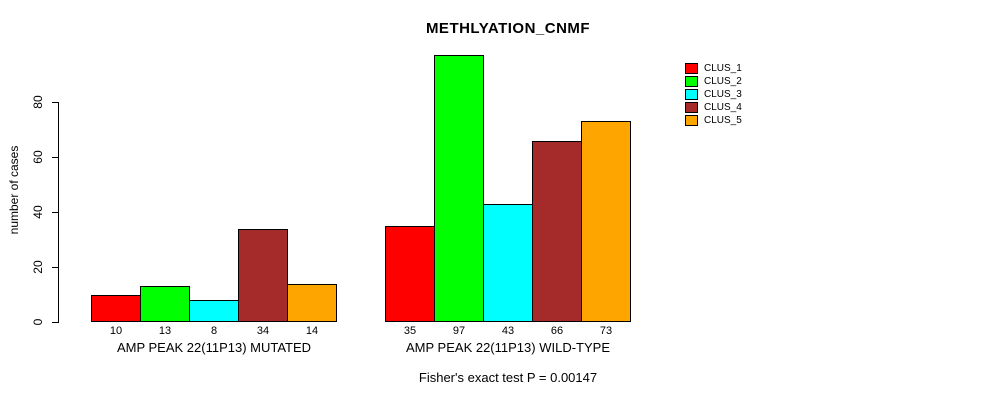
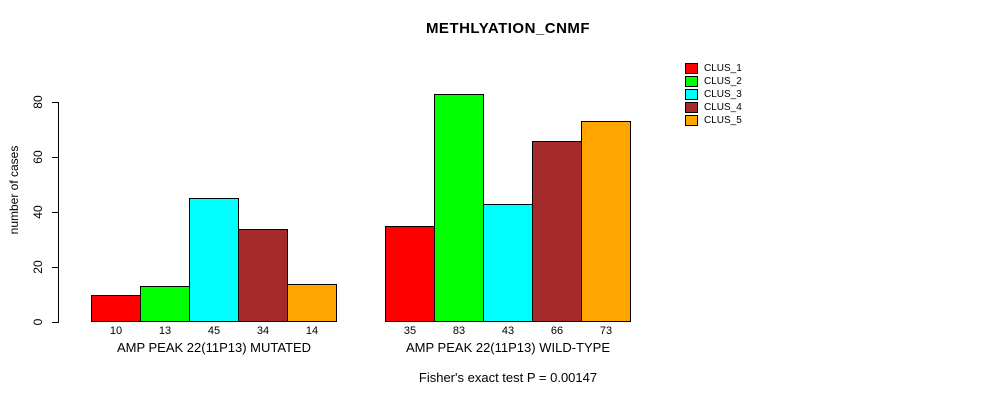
CLUS_3/AMP PEAK 22(11P13) MUTATED: 8 -> 45
CLUS_2/AMP PEAK 22(11P13) WILD-TYPE: 97 -> 83
